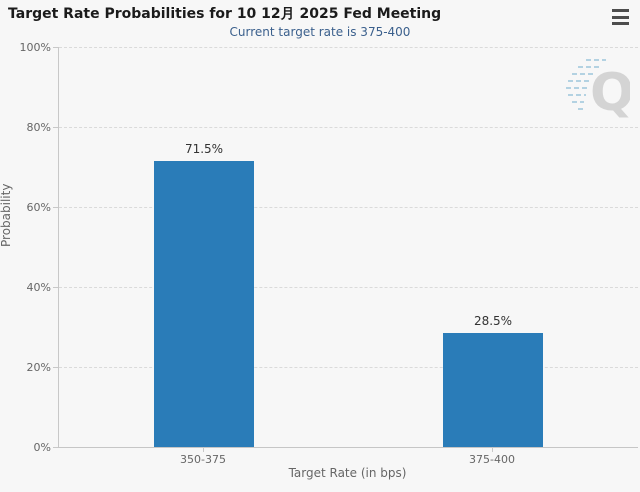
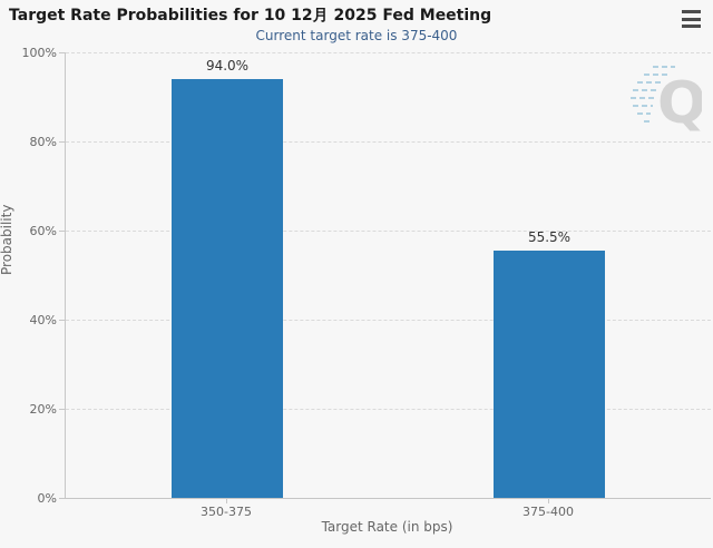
350-375: 71.5% -> 94.0%
375-400: 28.5% -> 55.5%
